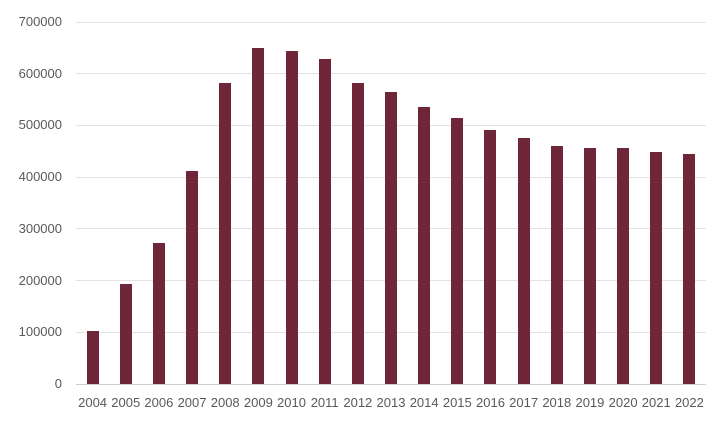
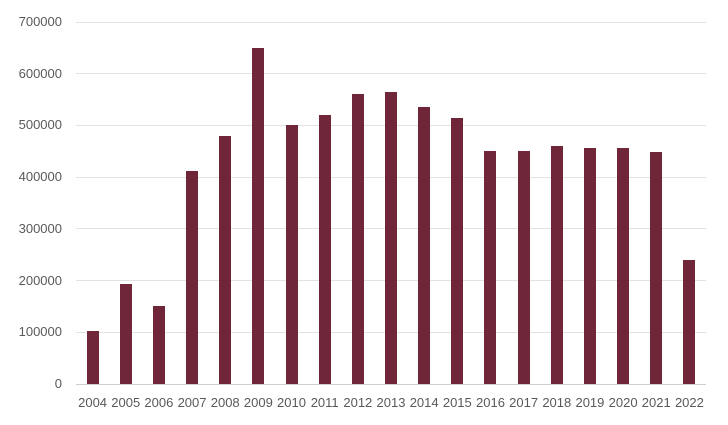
2006: 270000 -> 150000
2008: 580000 -> 480000
2010: 640000 -> 500000
2011: 630000 -> 520000
2012: 580000 -> 560000
2016: 490000 -> 450000
2017: 480000 -> 450000
2022: 440000 -> 240000
